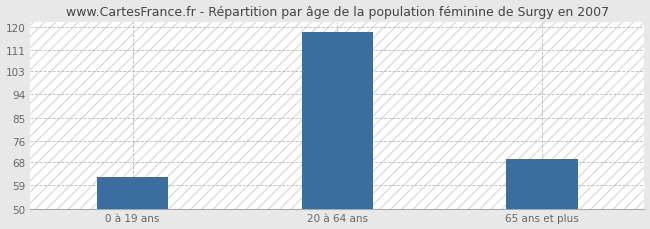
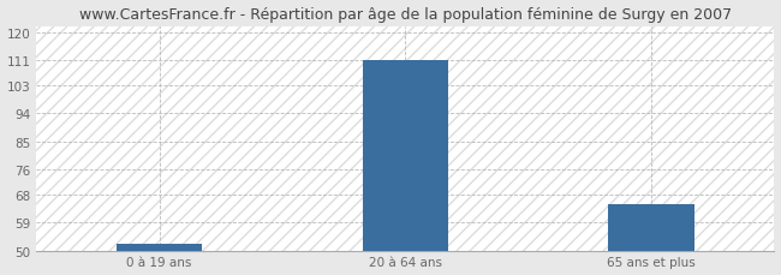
0 à 19 ans: 62 -> 52
20 à 64 ans: 118 -> 111
65 ans et plus: 69 -> 65
